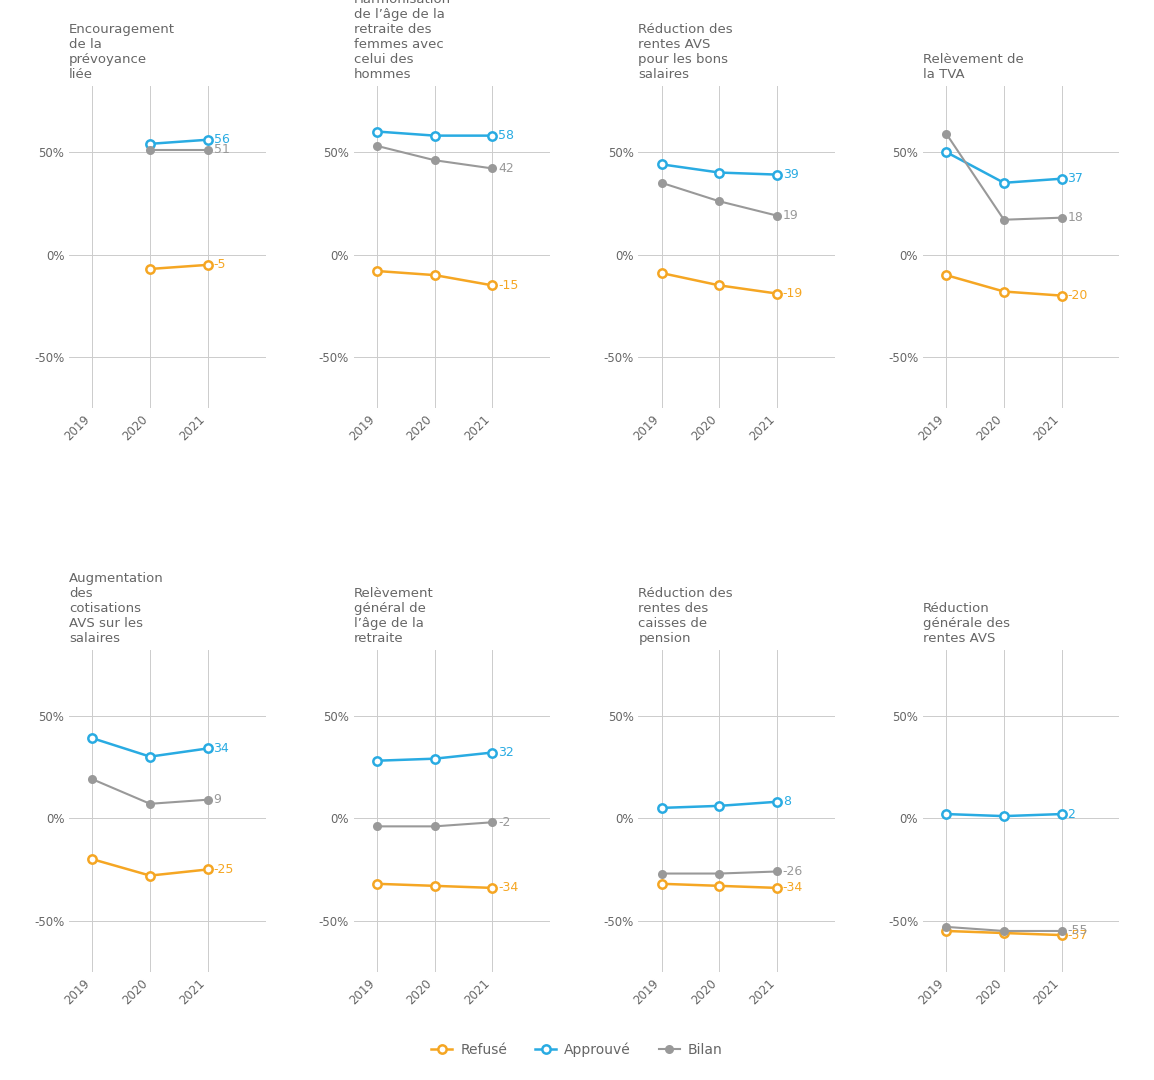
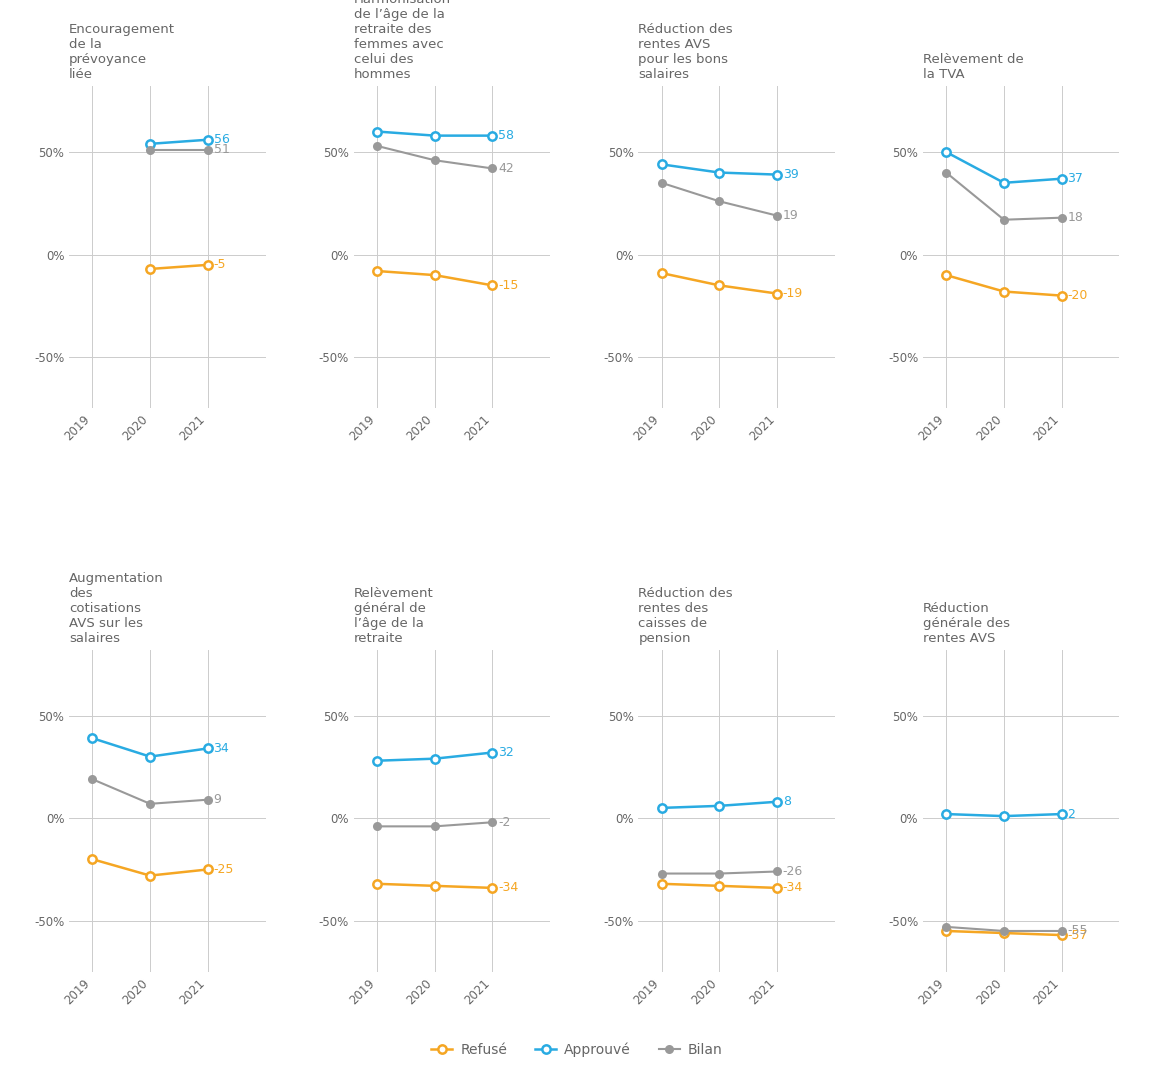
Relèvement de la TVA/Bilan/2019: 59% -> 40%
